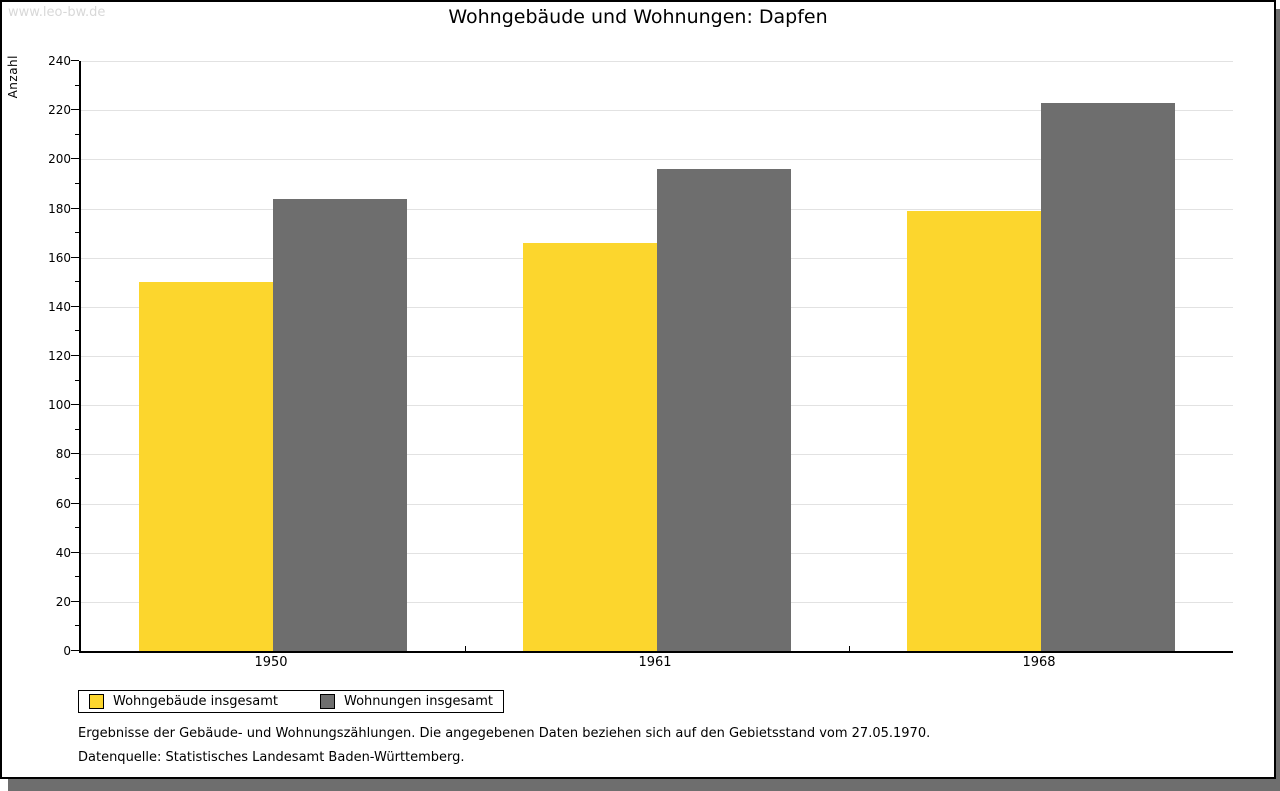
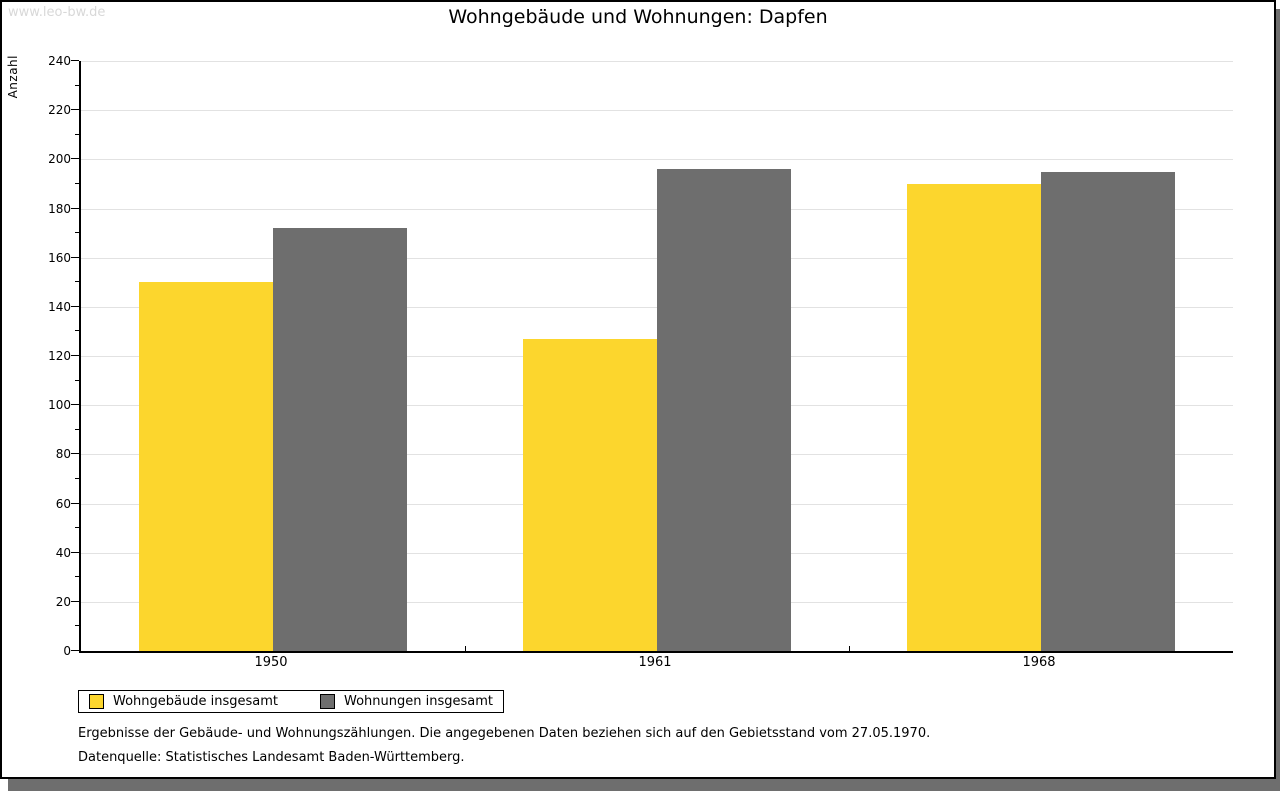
Wohnungen insgesamt/1950: 184 -> 172
Wohngebäude insgesamt/1961: 166 -> 127
Wohngebäude insgesamt/1968: 179 -> 190
Wohnungen insgesamt/1968: 223 -> 195
